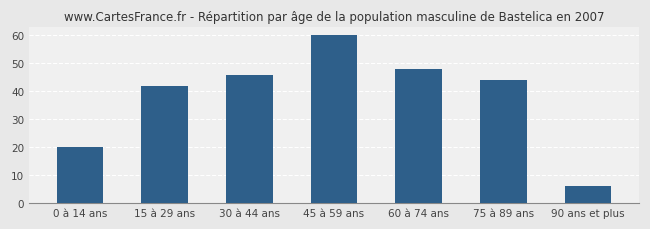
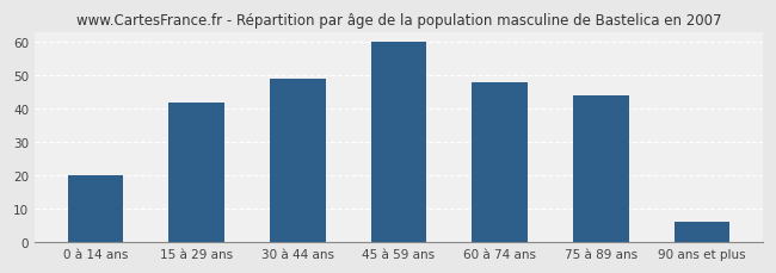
30 à 44 ans: 46 -> 49
